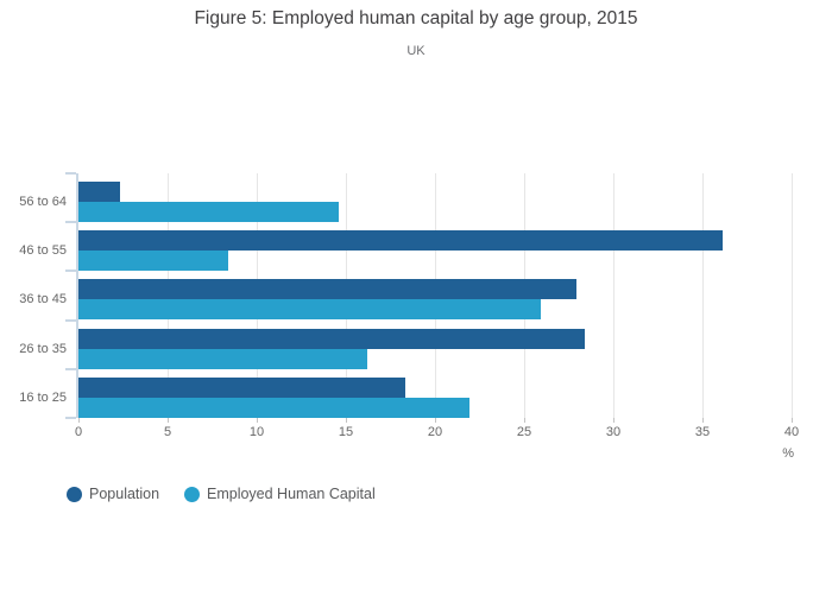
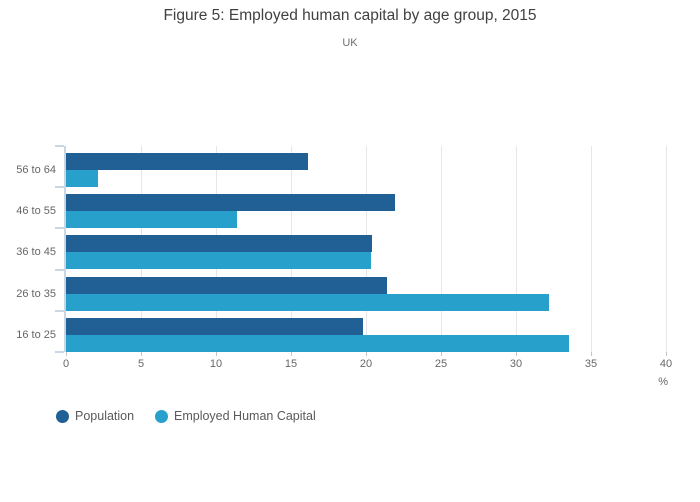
Population/56 to 64: 2.3 -> 16.1
Employed Human Capital/56 to 64: 14.6 -> 2.1
Population/46 to 55: 36.1 -> 21.9
Employed Human Capital/46 to 55: 8.4 -> 11.4
Population/36 to 45: 27.9 -> 20.4
Employed Human Capital/36 to 45: 25.9 -> 20.3
Population/26 to 35: 28.4 -> 21.4
Employed Human Capital/26 to 35: 16.2 -> 32.2
Population/16 to 25: 18.3 -> 19.8
Employed Human Capital/16 to 25: 21.9 -> 33.5
